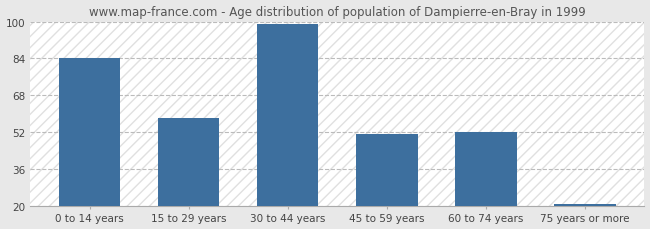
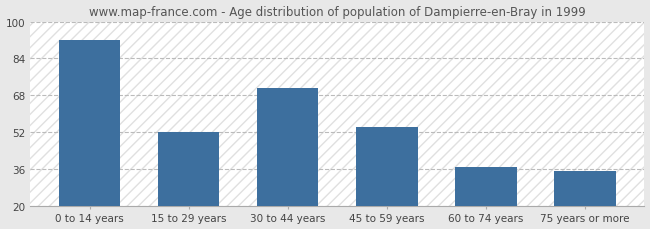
0 to 14 years: 84 -> 92
15 to 29 years: 58 -> 52
30 to 44 years: 99 -> 71
45 to 59 years: 51 -> 54
60 to 74 years: 52 -> 37
75 years or more: 21 -> 35
